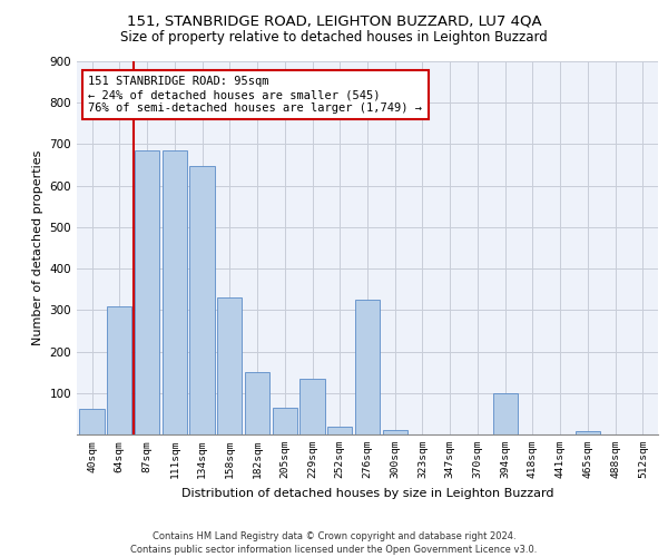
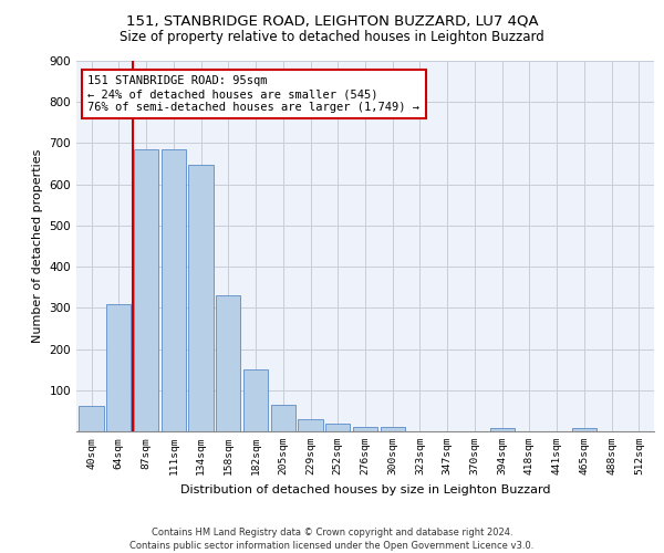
229sqm: 135 -> 30
276sqm: 325 -> 12
394sqm: 100 -> 8
